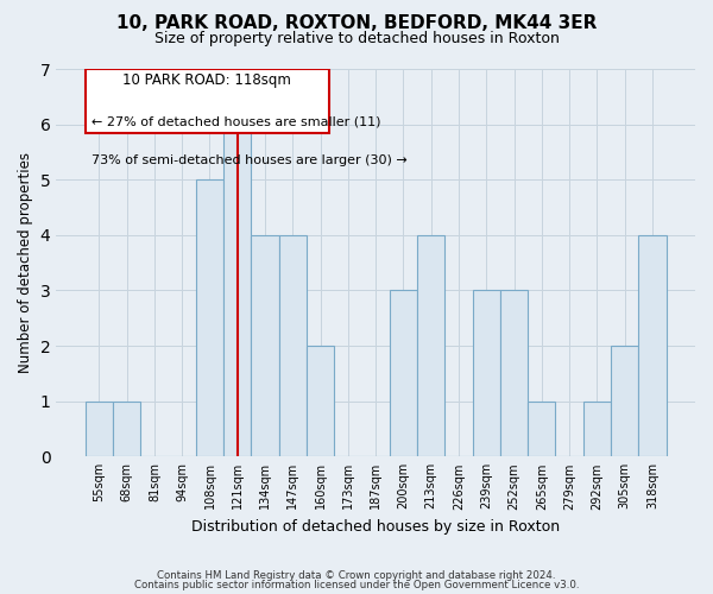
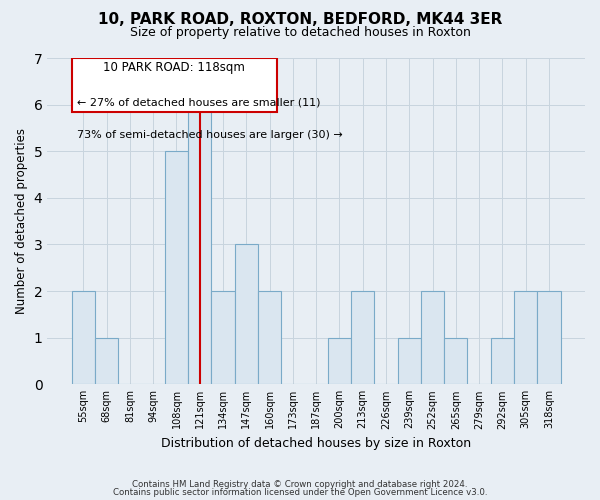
55sqm: 1 -> 2
134sqm: 4 -> 2
147sqm: 4 -> 3
200sqm: 3 -> 1
213sqm: 4 -> 2
239sqm: 3 -> 1
252sqm: 3 -> 2
318sqm: 4 -> 2
